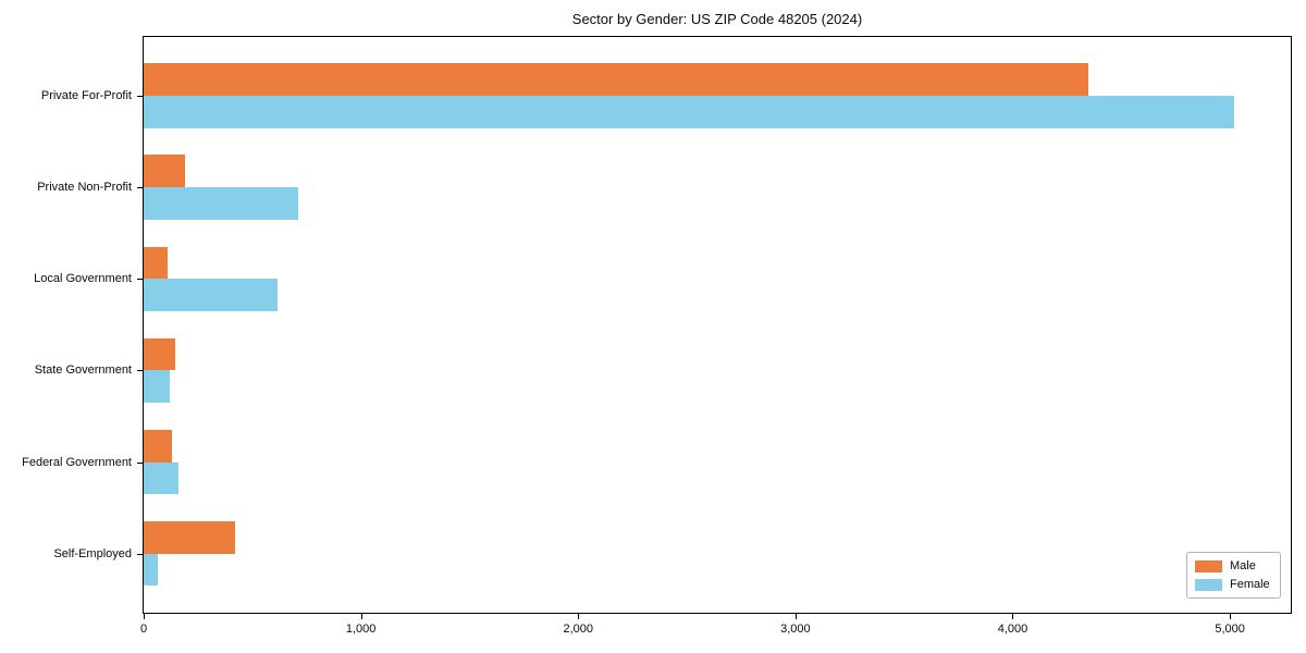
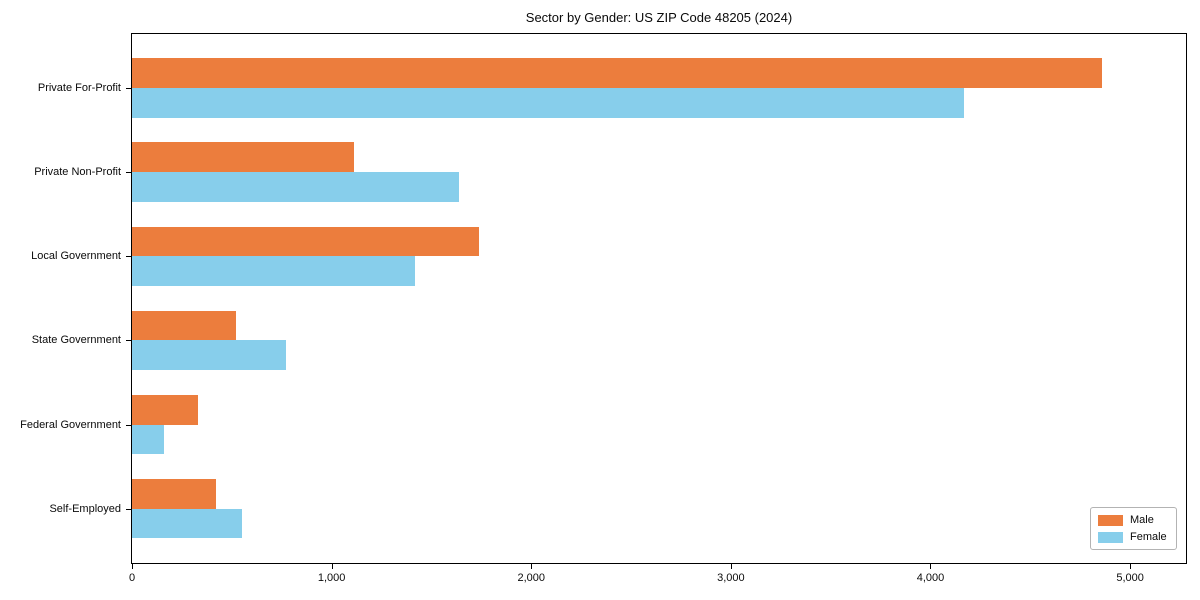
Male/Private For-Profit: 4350 -> 4860
Female/Private For-Profit: 5020 -> 4170
Male/Private Non-Profit: 190 -> 1110
Female/Private Non-Profit: 710 -> 1640
Male/Local Government: 110 -> 1740
Female/Local Government: 620 -> 1420
Male/State Government: 140 -> 520
Female/State Government: 120 -> 770
Male/Federal Government: 130 -> 330
Female/Self-Employed: 60 -> 550
